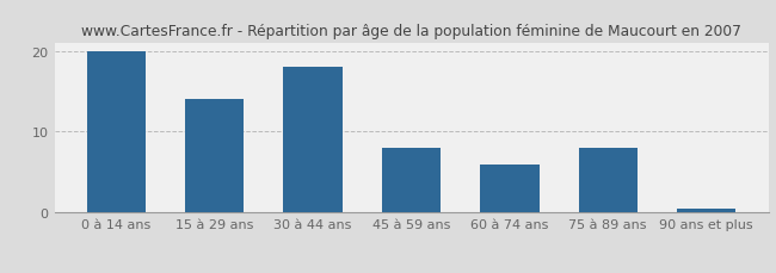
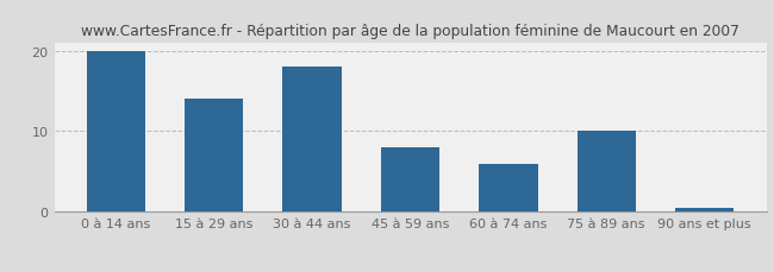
75 à 89 ans: 8.0 -> 10.0
